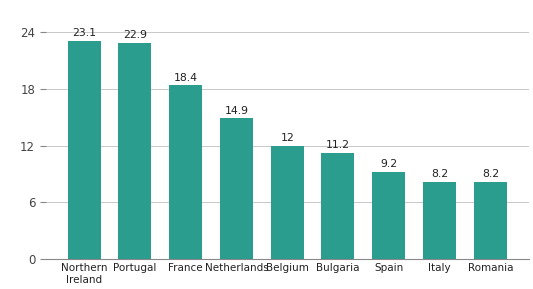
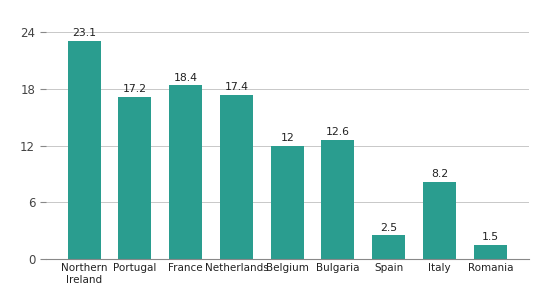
Portugal: 22.9 -> 17.2
Netherlands: 14.9 -> 17.4
Bulgaria: 11.2 -> 12.6
Spain: 9.2 -> 2.5
Romania: 8.2 -> 1.5
